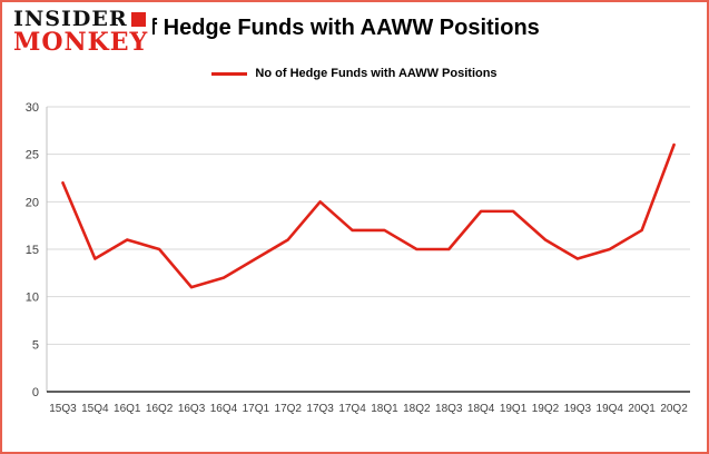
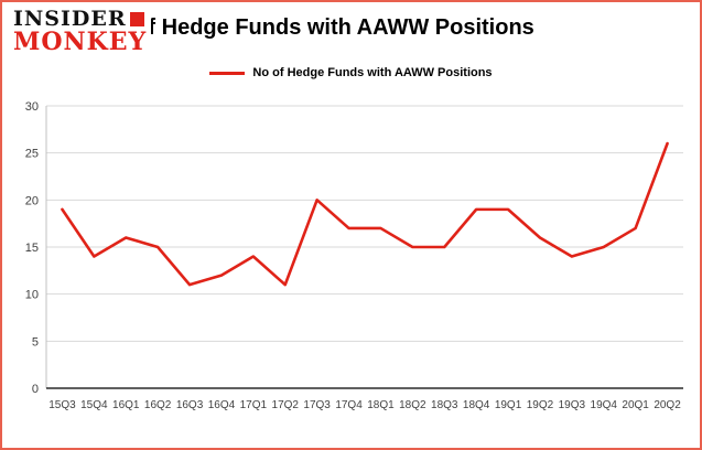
15Q3: 22 -> 19
17Q2: 16 -> 11
